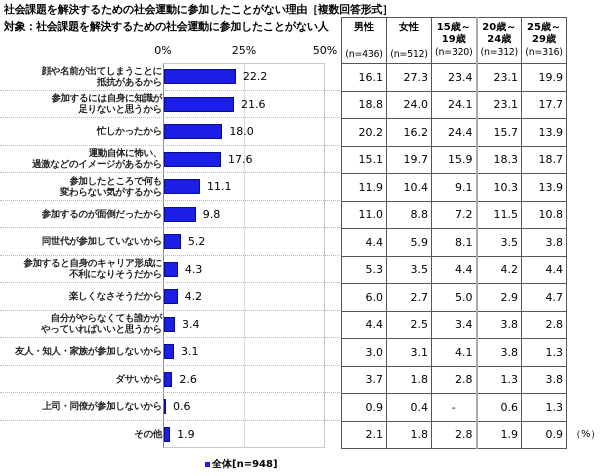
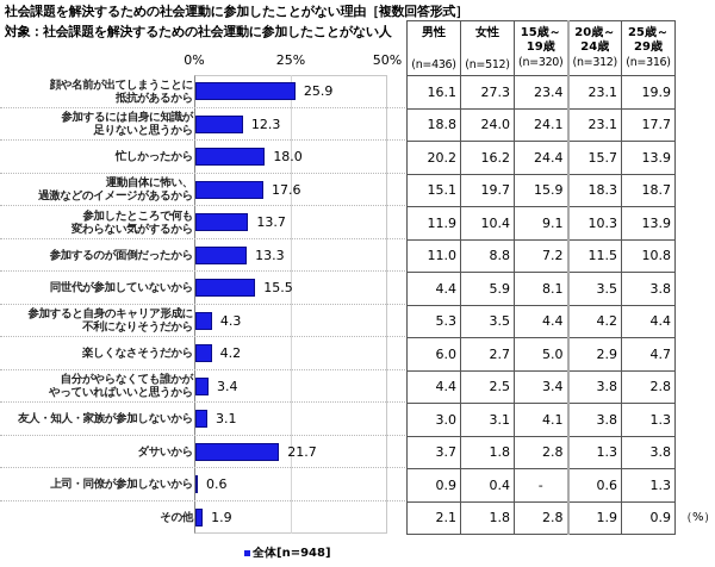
顔や名前が出てしまうことに抵抗があるから: 22.2 -> 25.9
参加するには自身に知識が足りないと思うから: 21.6 -> 12.3
参加したところで何も変わらない気がするから: 11.1 -> 13.7
参加するのが面倒だったから: 9.8 -> 13.3
同世代が参加していないから: 5.2 -> 15.5
ダサいから: 2.6 -> 21.7
